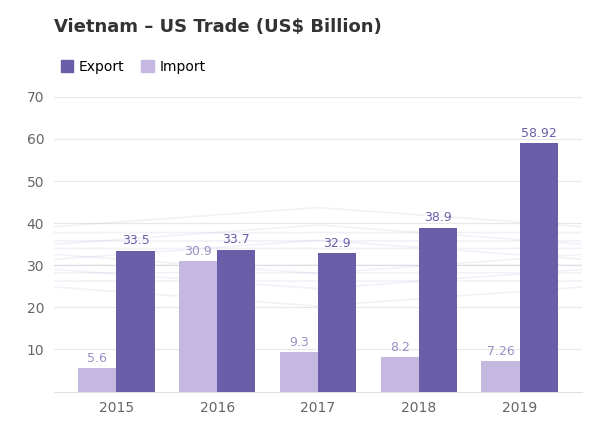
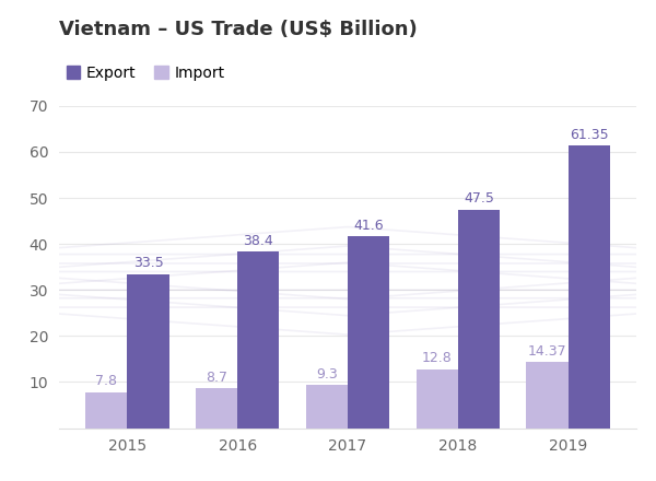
Import/2015: 5.6 -> 7.8
Import/2016: 30.9 -> 8.7
Export/2016: 33.7 -> 38.4
Export/2017: 32.9 -> 41.6
Import/2018: 8.2 -> 12.8
Export/2018: 38.9 -> 47.5
Import/2019: 7.26 -> 14.37
Export/2019: 58.92 -> 61.35
